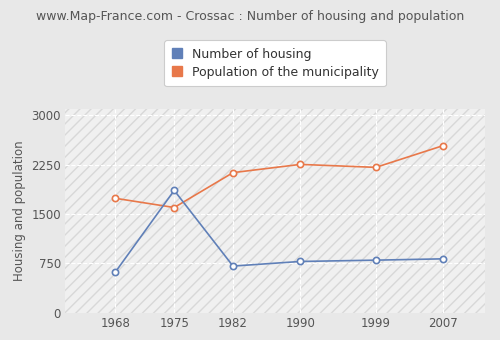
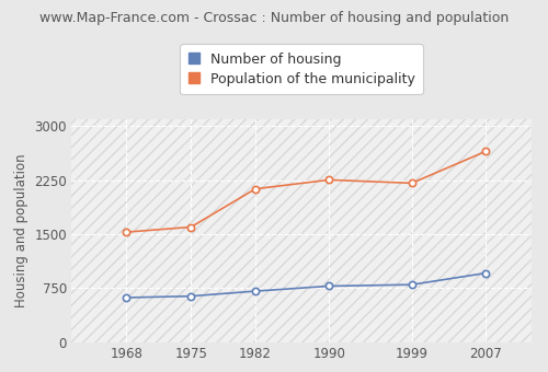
Population of the municipality/1968: 1740 -> 1530
Number of housing/1975: 1860 -> 640
Number of housing/2007: 820 -> 960
Population of the municipality/2007: 2540 -> 2650
